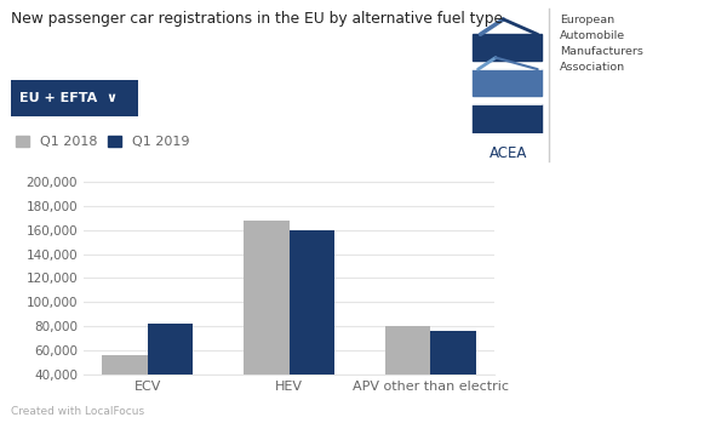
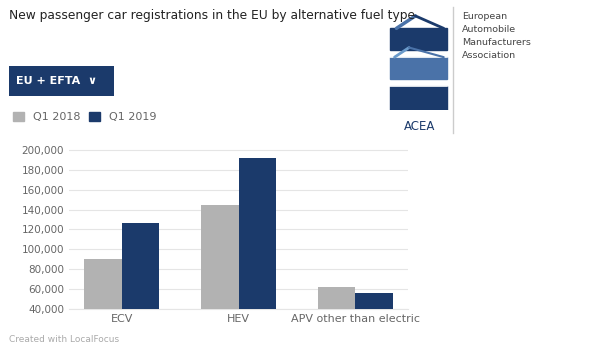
Q1 2018/ECV: 56,000 -> 90,000
Q1 2019/ECV: 82,000 -> 127,000
Q1 2018/HEV: 168,000 -> 145,000
Q1 2019/HEV: 160,000 -> 192,000
Q1 2018/APV other than electric: 80,000 -> 62,000
Q1 2019/APV other than electric: 76,000 -> 56,000
